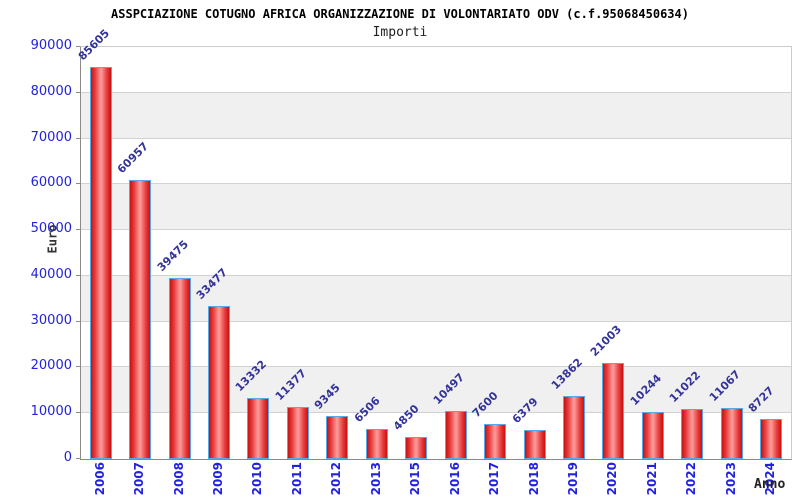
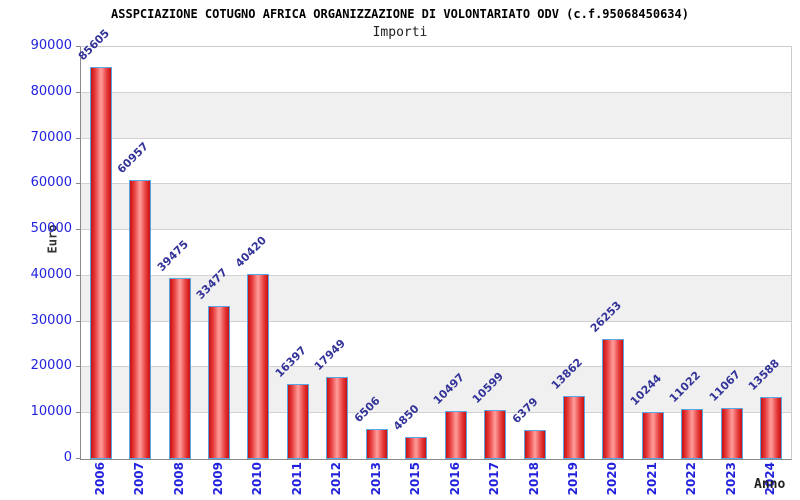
2010: 13332 -> 40420
2011: 11377 -> 16397
2012: 9345 -> 17949
2017: 7600 -> 10599
2020: 21003 -> 26253
2024: 8727 -> 13588
